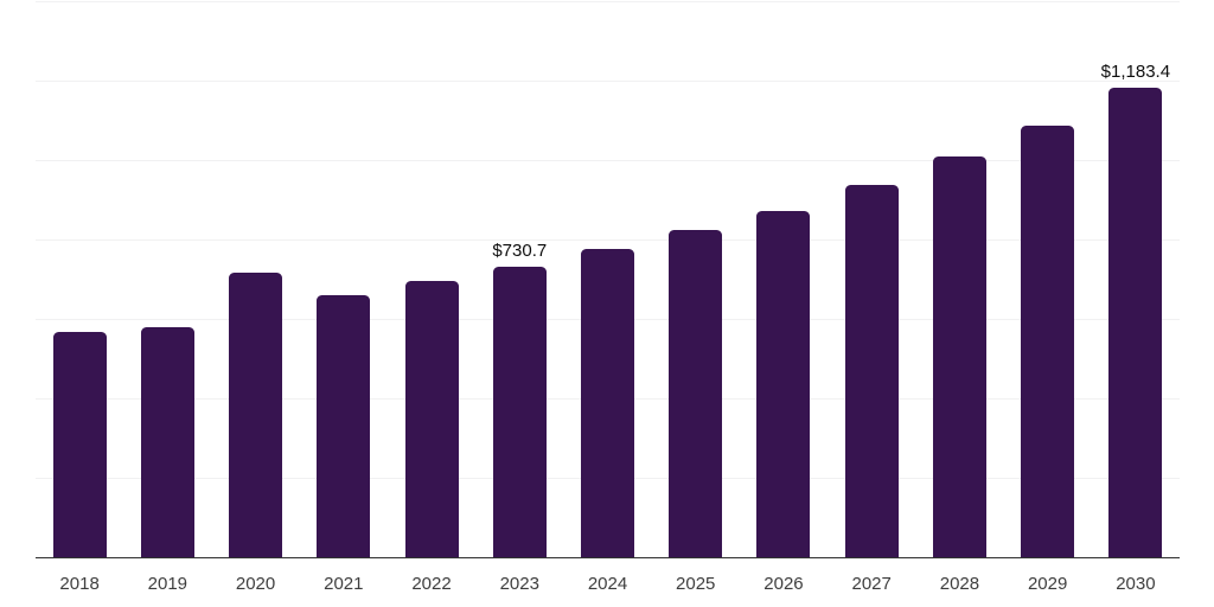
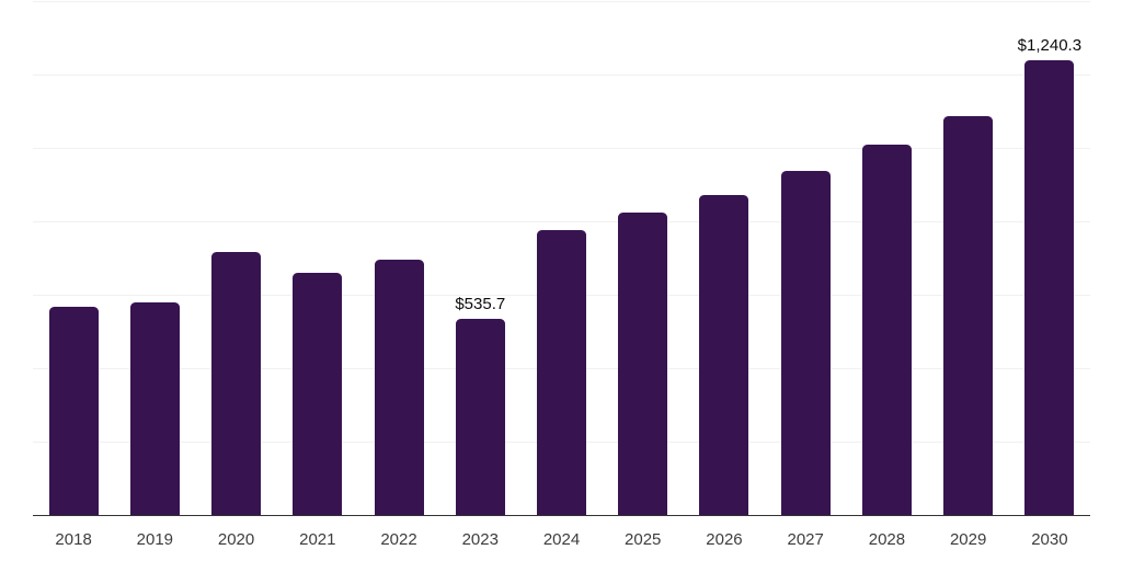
2023: $730.7 -> $535.7
2030: $1,183.4 -> $1,240.3
